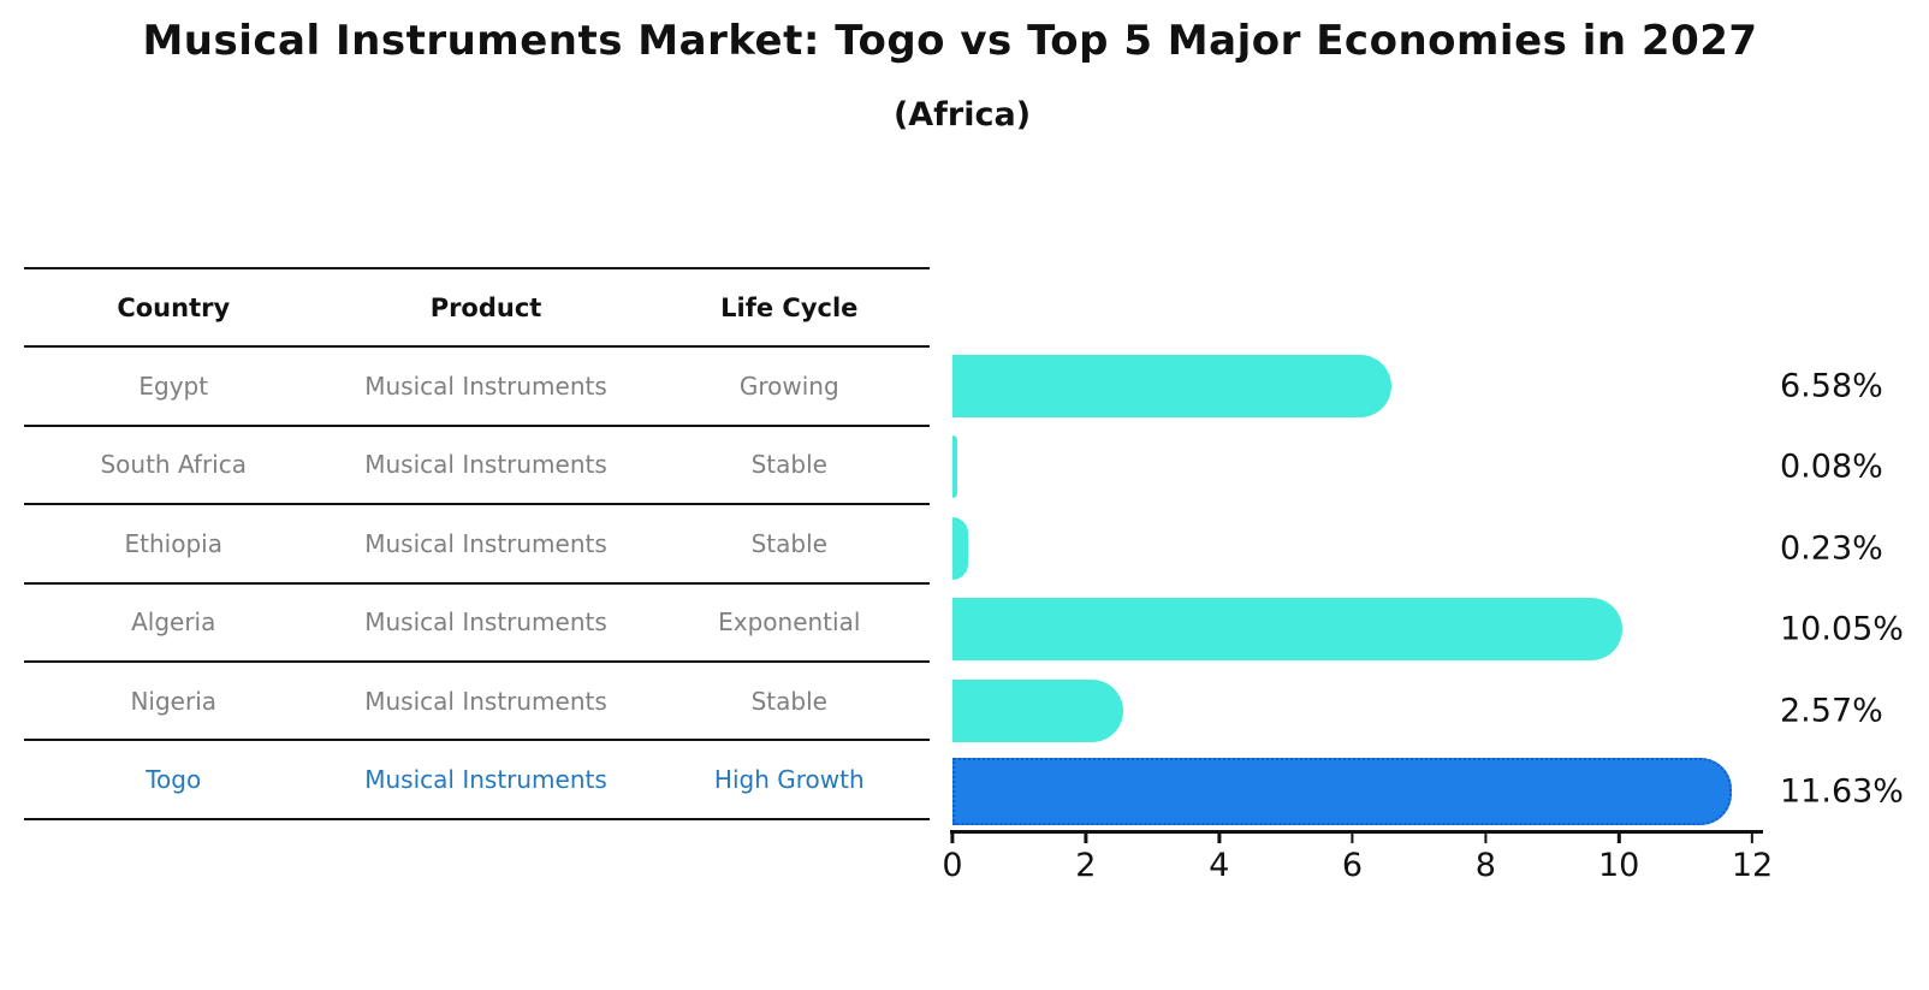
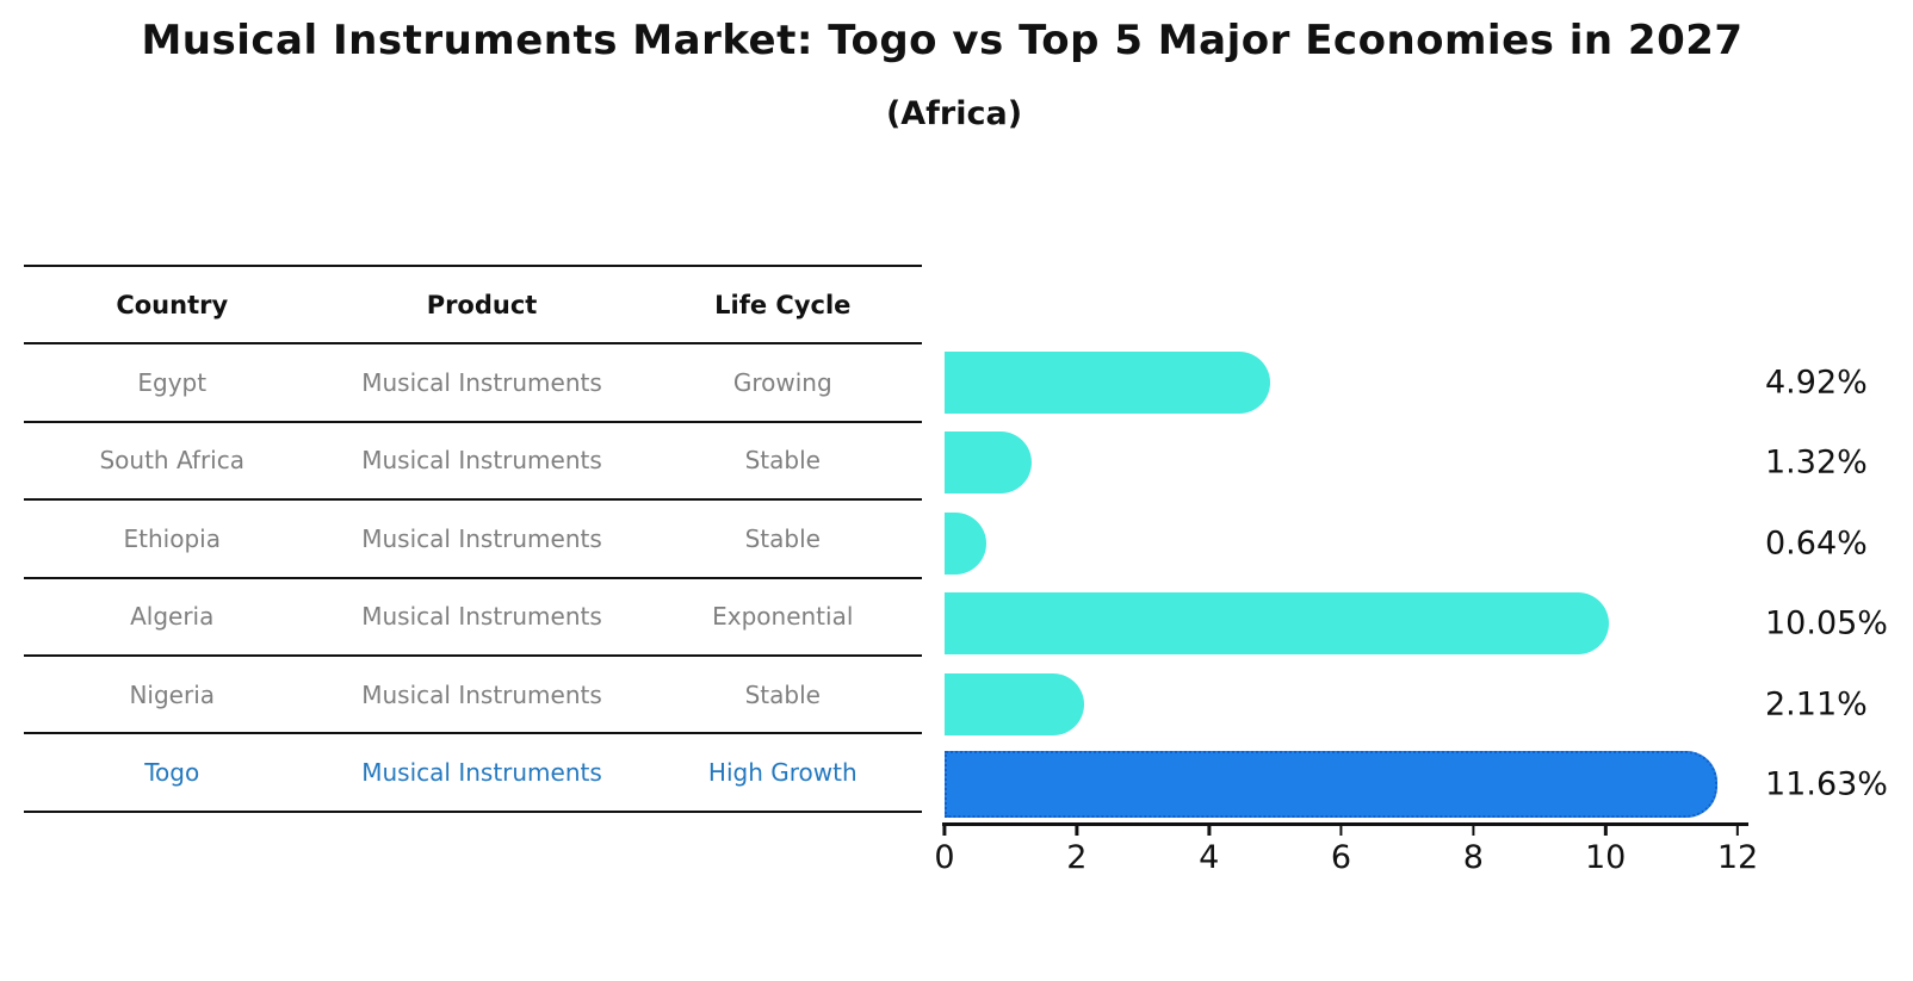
Egypt: 6.58% -> 4.92%
South Africa: 0.08% -> 1.32%
Ethiopia: 0.23% -> 0.64%
Nigeria: 2.57% -> 2.11%
